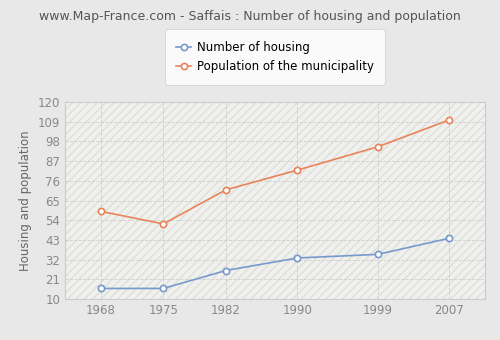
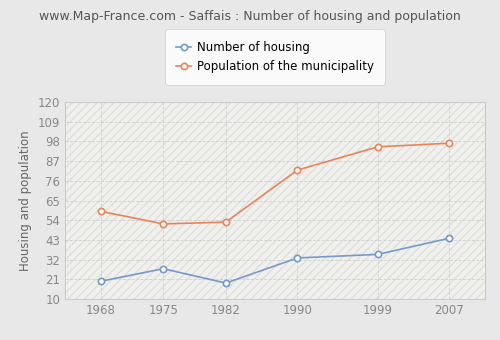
Number of housing/1968: 16 -> 20
Number of housing/1975: 16 -> 27
Number of housing/1982: 26 -> 19
Population of the municipality/1982: 71 -> 53
Population of the municipality/2007: 110 -> 97
